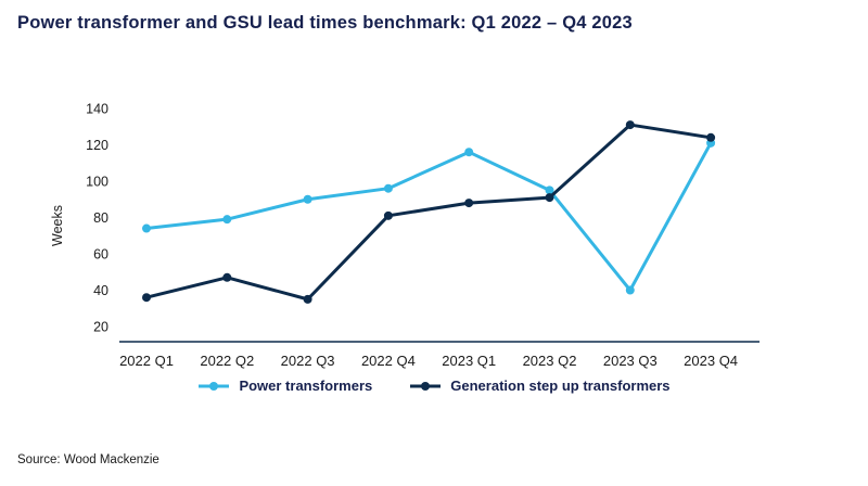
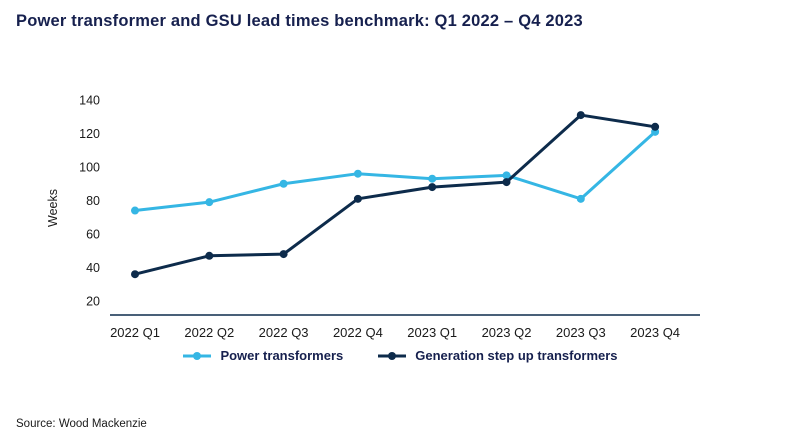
Generation step up transformers/2022 Q3: 35 -> 48
Power transformers/2023 Q1: 116 -> 93
Power transformers/2023 Q3: 40 -> 81
